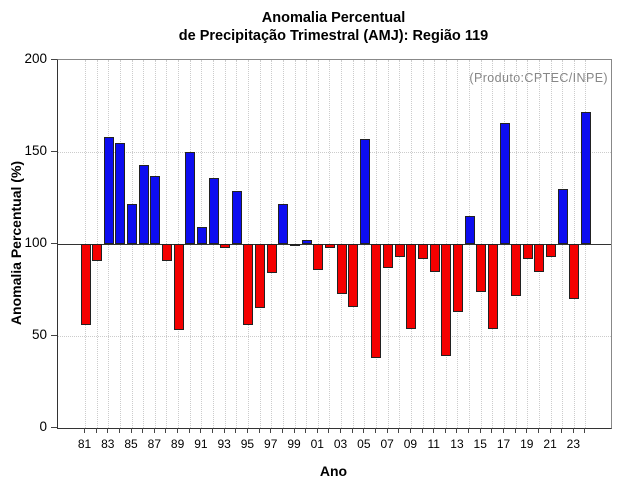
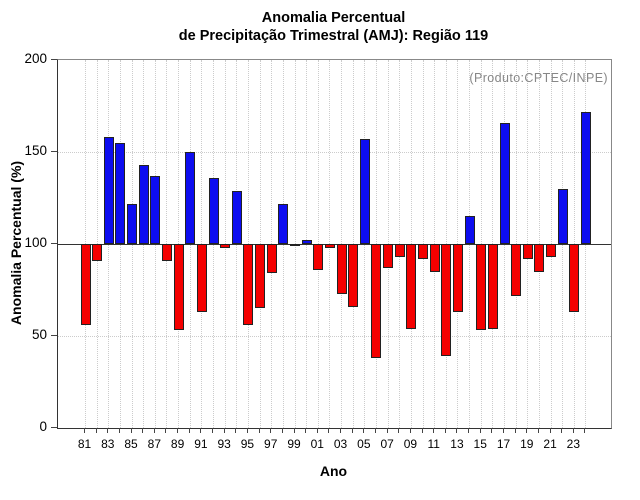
91: 109 -> 63
15: 74 -> 53
23: 70 -> 63
